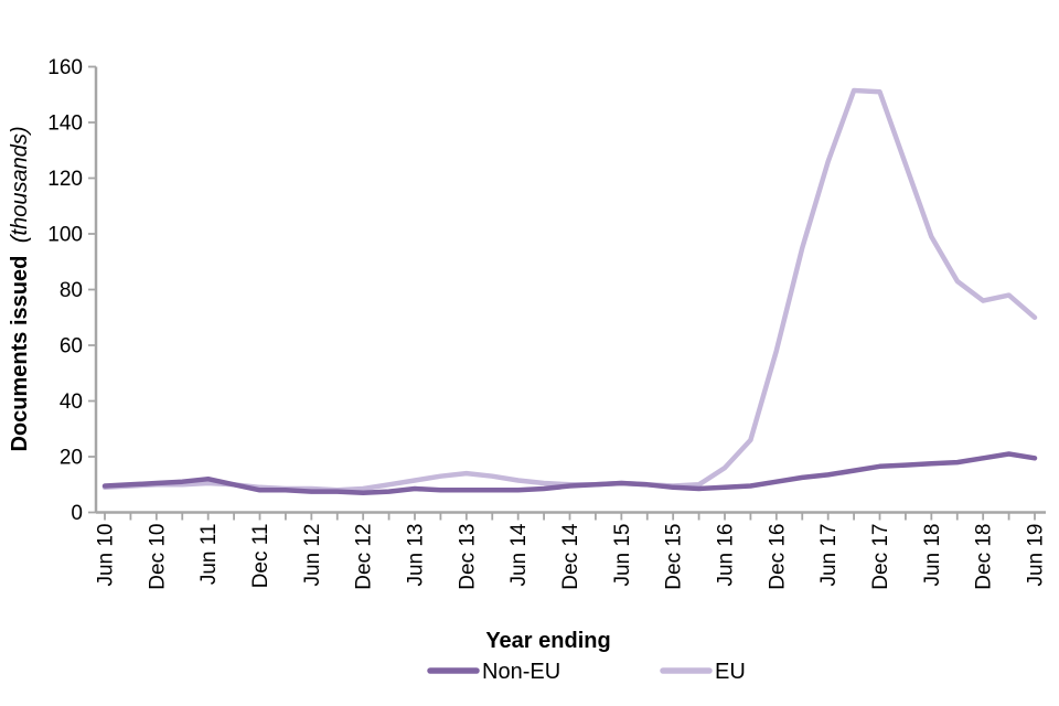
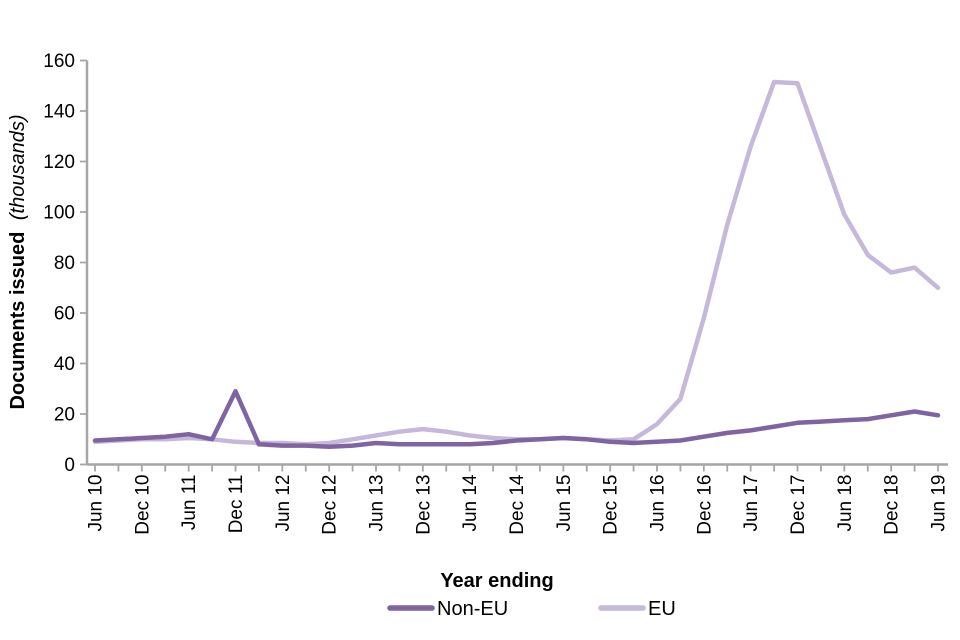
Non-EU/Dec 11: 8 -> 29
